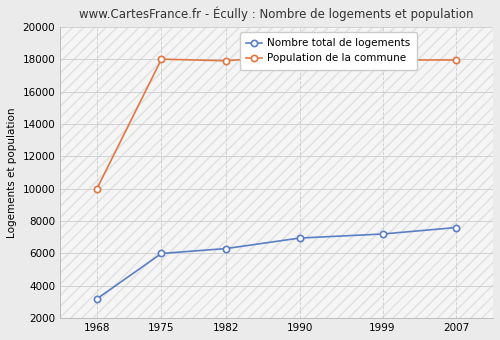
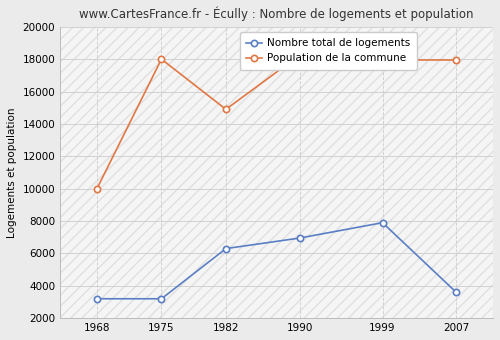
Nombre total de logements/1975: 6000 -> 3200
Population de la commune/1982: 17900 -> 14900
Nombre total de logements/1999: 7200 -> 7900
Nombre total de logements/2007: 7600 -> 3600
